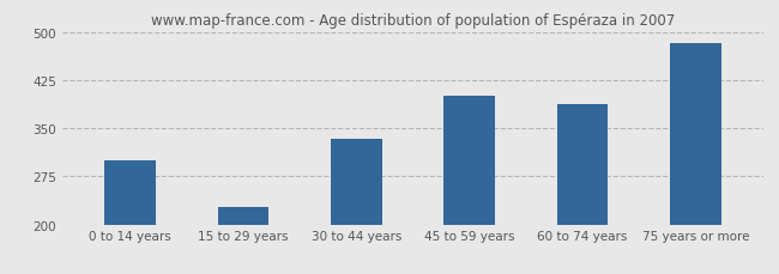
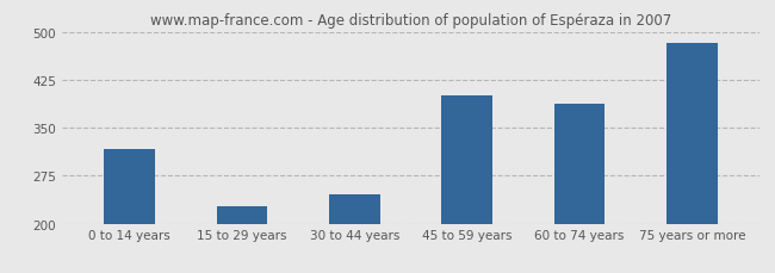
0 to 14 years: 300 -> 316
30 to 44 years: 333 -> 246
